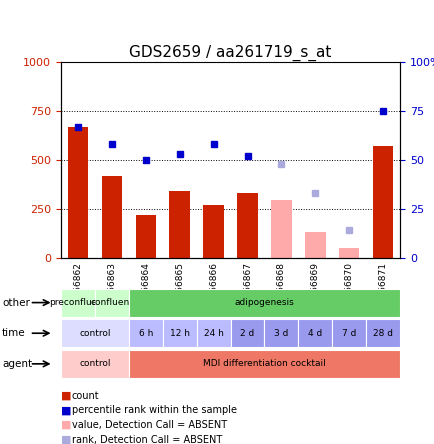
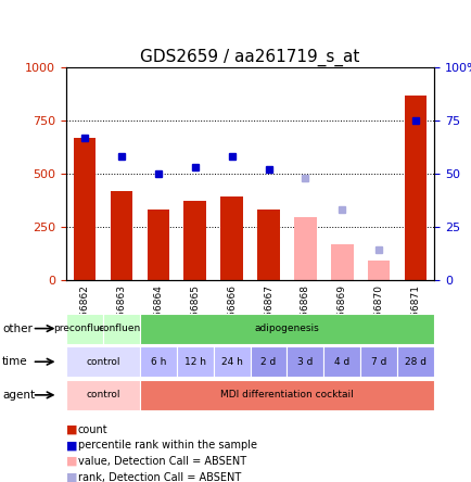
GSM156864: 220 -> 330
GSM156865: 340 -> 370
GSM156866: 270 -> 390
GSM156869: 130 -> 160
GSM156870: 50 -> 90
GSM156871: 570 -> 870
